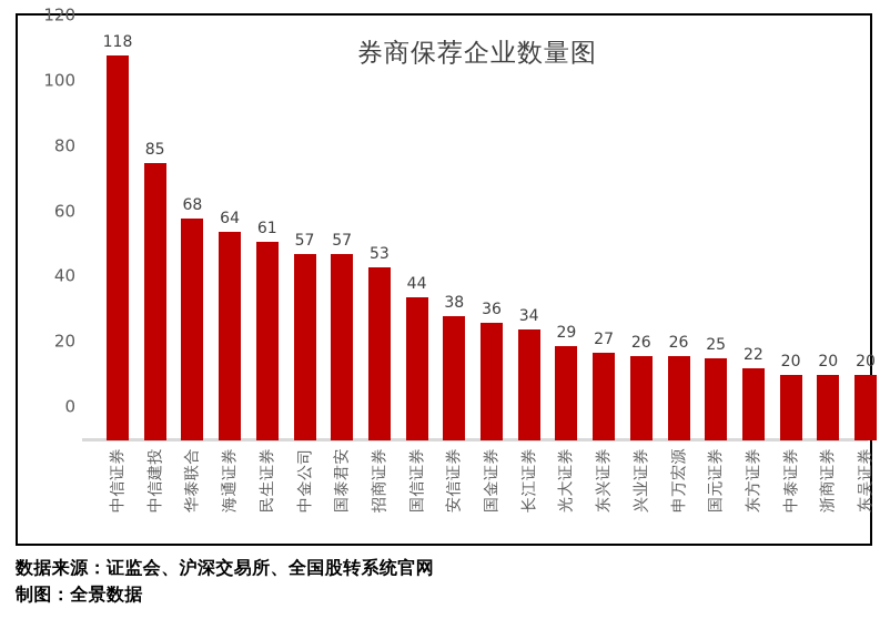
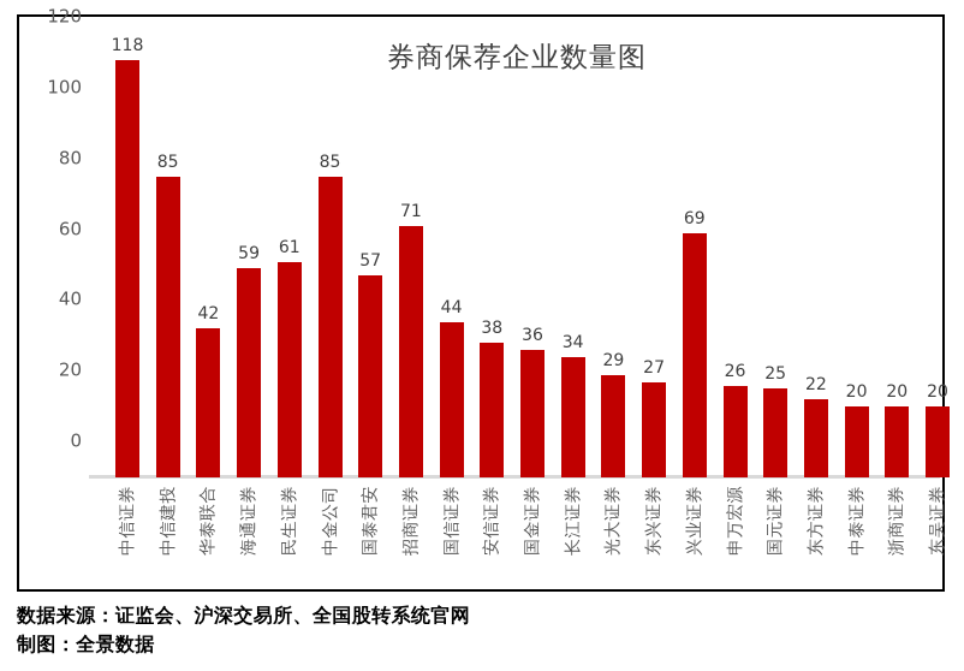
华泰联合: 68 -> 42
海通证券: 64 -> 59
中金公司: 57 -> 85
招商证券: 53 -> 71
兴业证券: 26 -> 69
